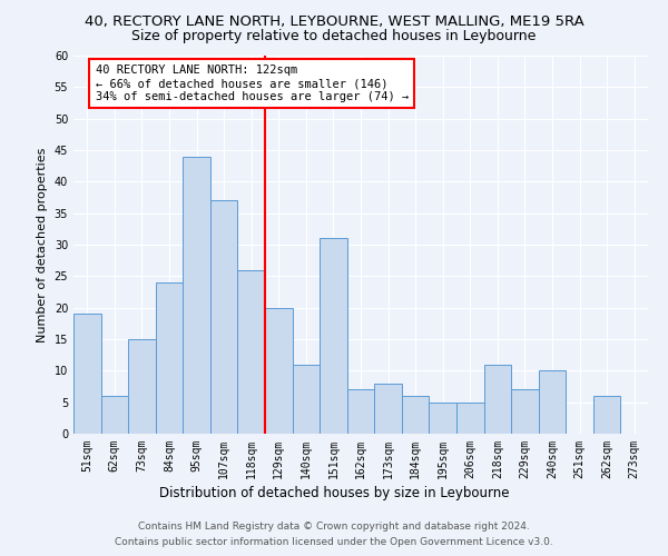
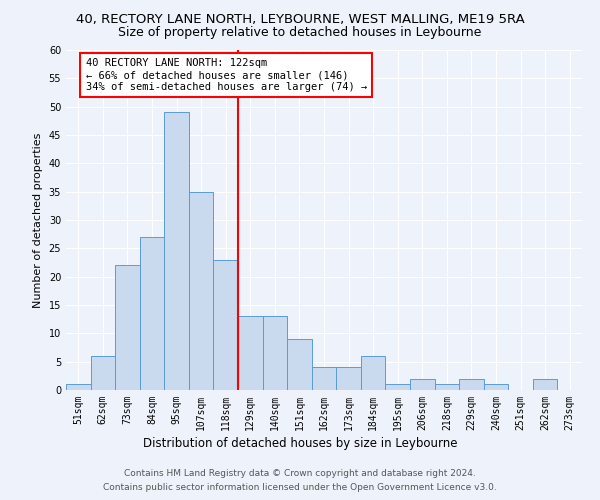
51sqm: 19 -> 1
73sqm: 15 -> 22
84sqm: 24 -> 27
95sqm: 44 -> 49
107sqm: 37 -> 35
118sqm: 26 -> 23
129sqm: 20 -> 13
140sqm: 11 -> 13
151sqm: 31 -> 9
162sqm: 7 -> 4
173sqm: 8 -> 4
195sqm: 5 -> 1
206sqm: 5 -> 2
218sqm: 11 -> 1
229sqm: 7 -> 2
240sqm: 10 -> 1
262sqm: 6 -> 2
